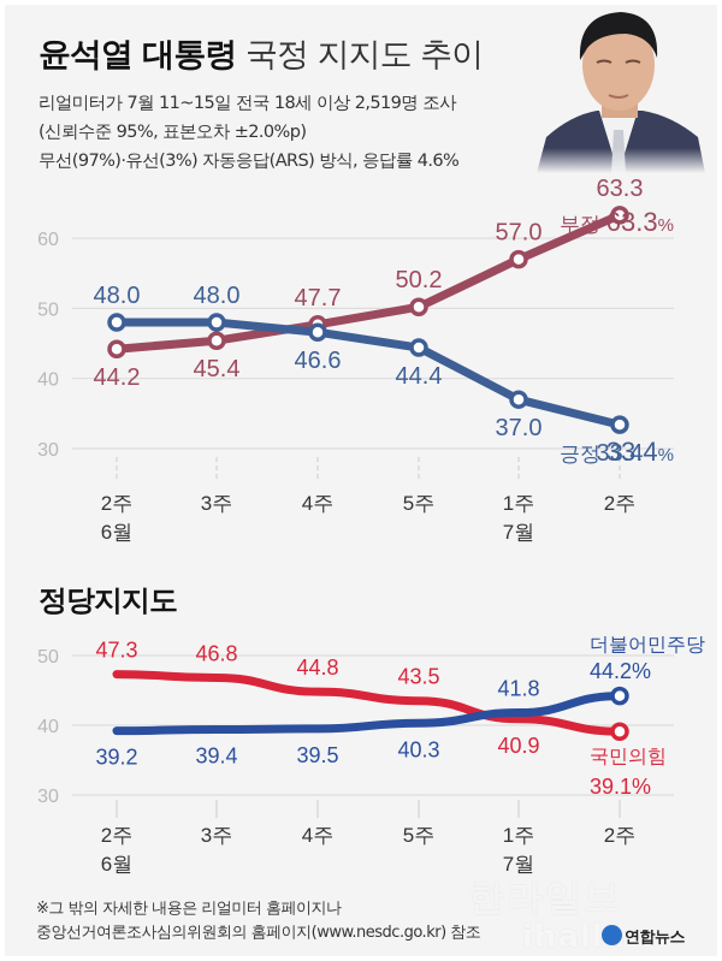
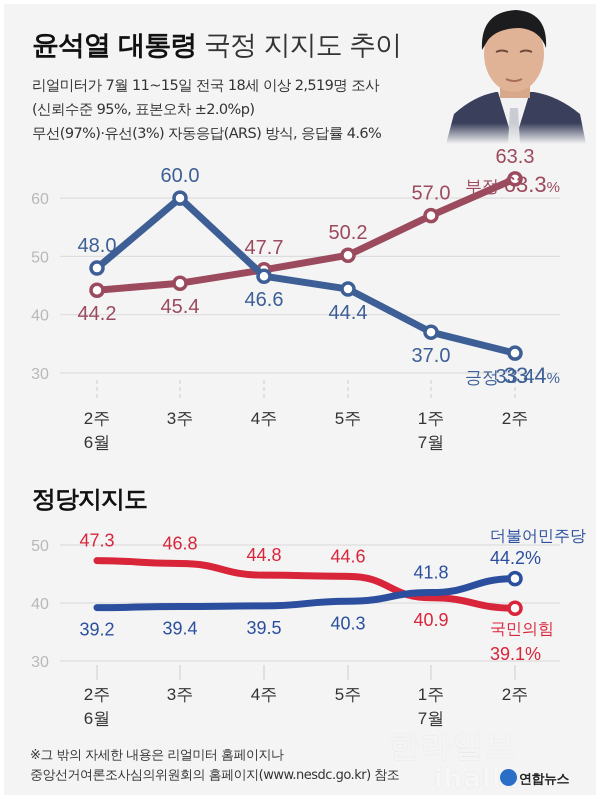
윤석열 대통령 국정 지지도 추이/긍정/3주: 48.0 -> 60.0
정당지지도/국민의힘/5주: 43.5 -> 44.6
